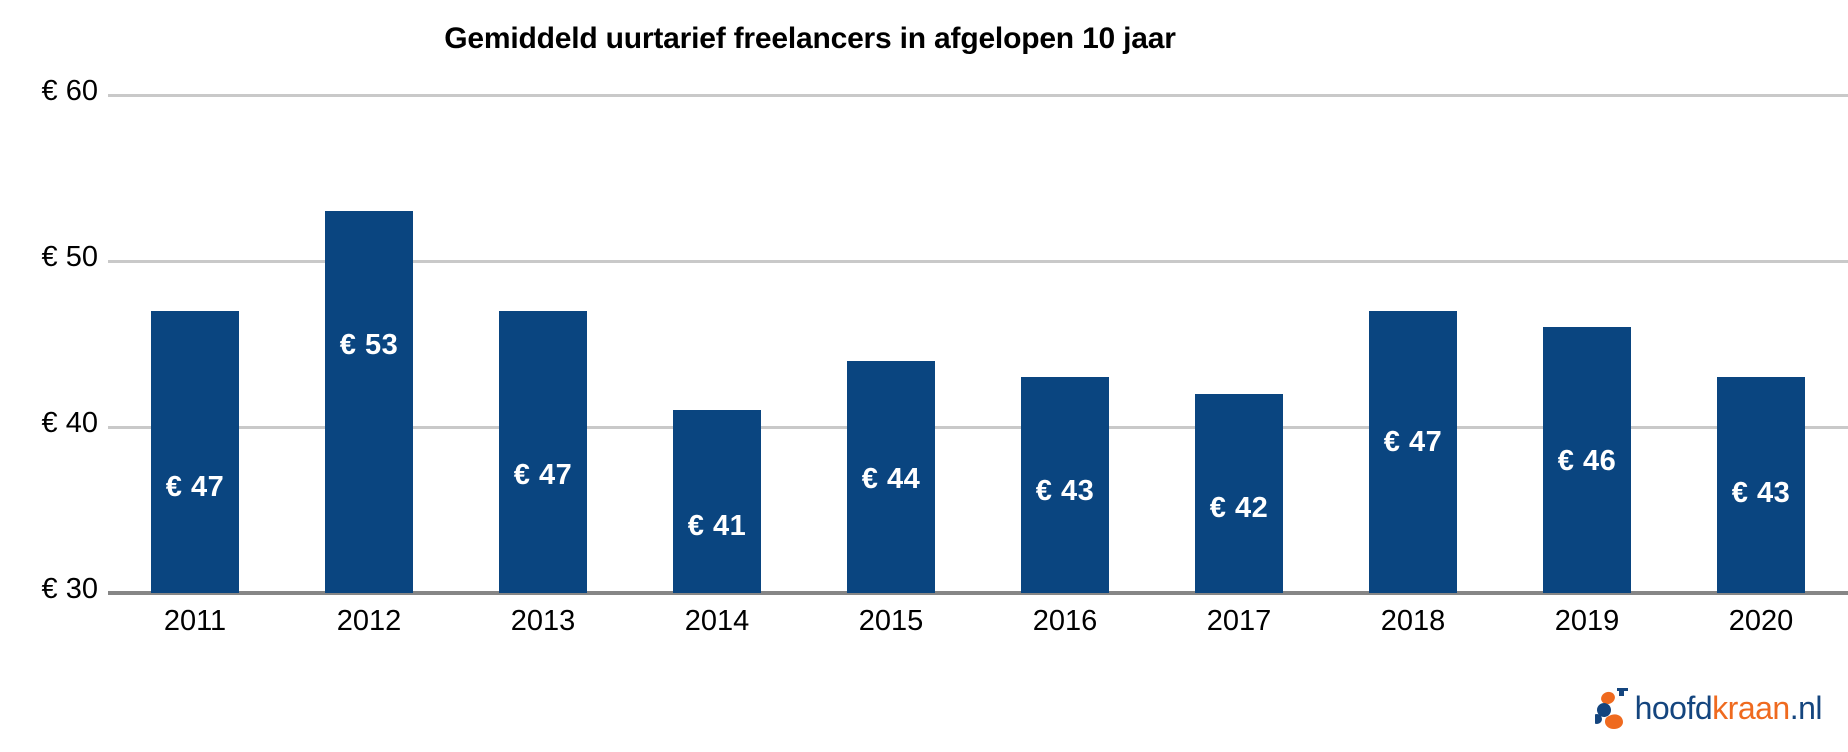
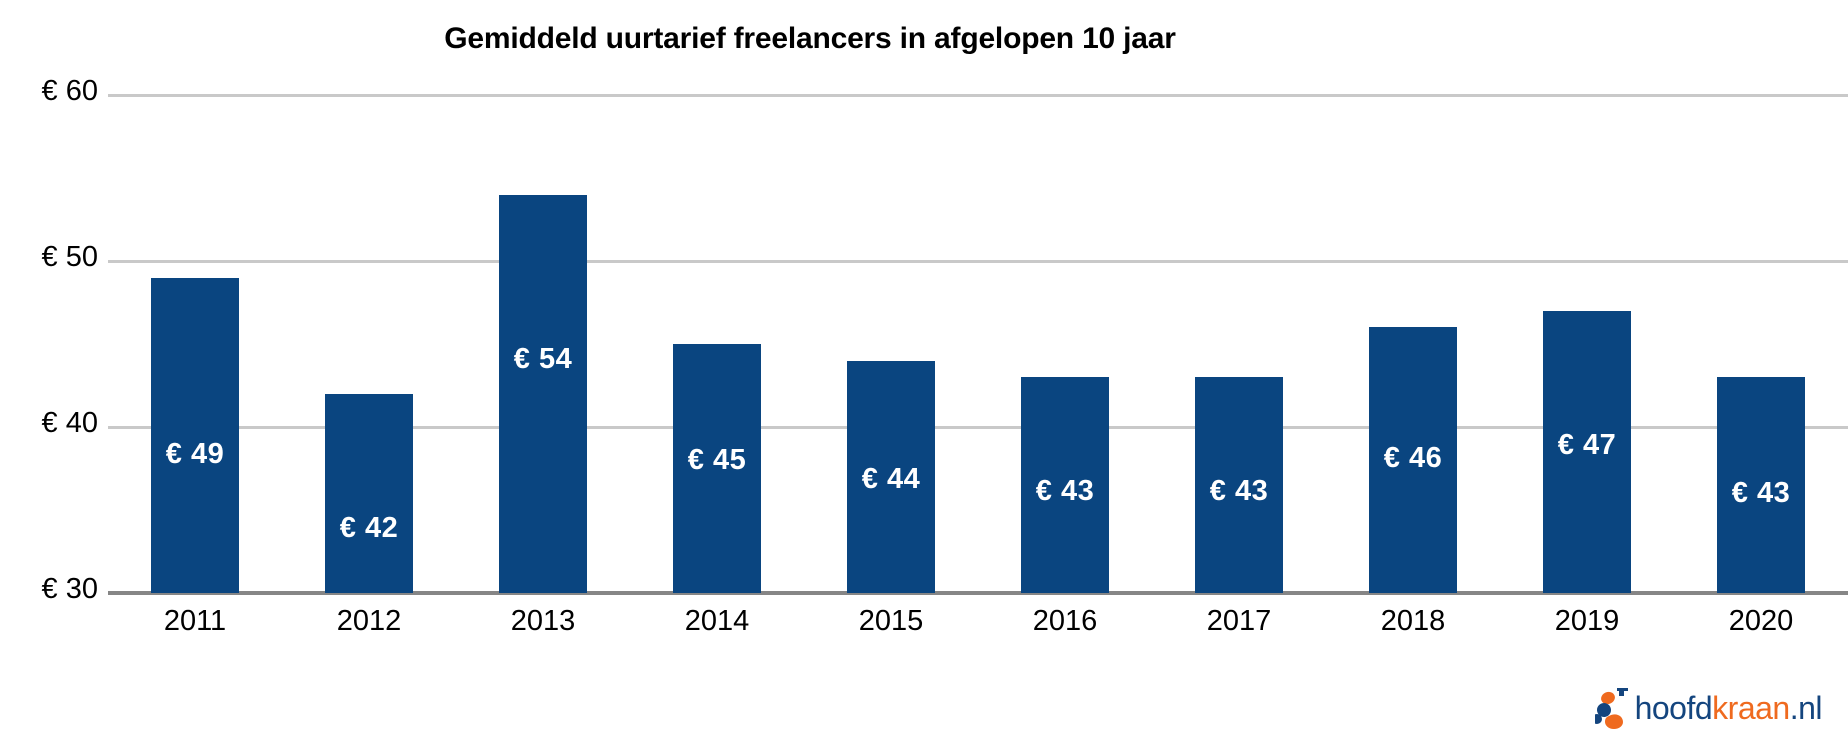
2011: 47 -> 49
2012: 53 -> 42
2013: 47 -> 54
2014: 41 -> 45
2017: 42 -> 43
2018: 47 -> 46
2019: 46 -> 47
